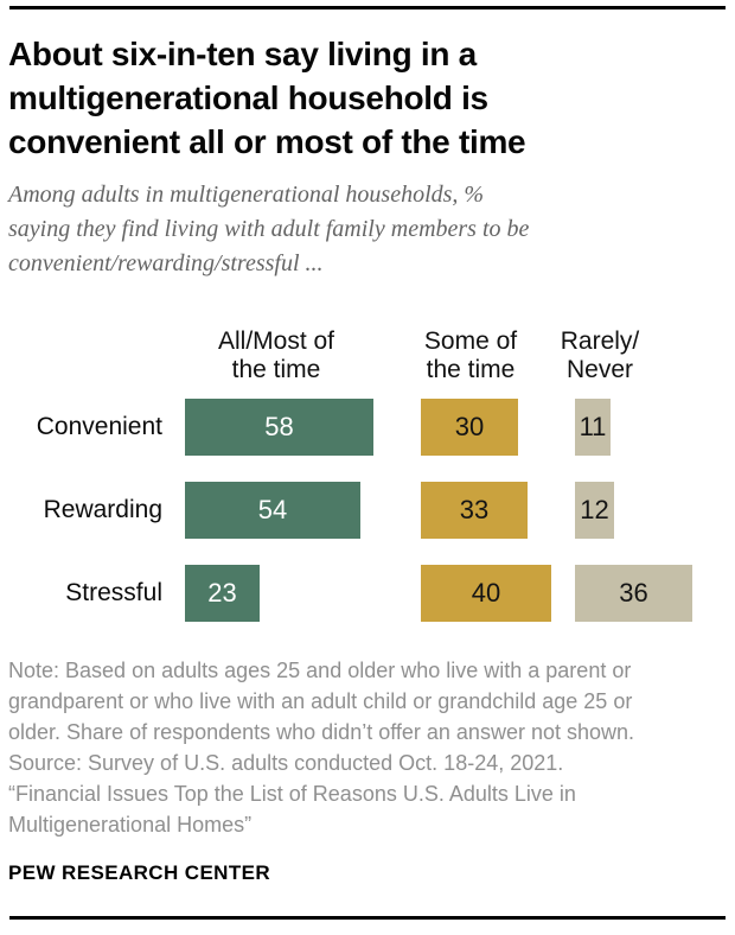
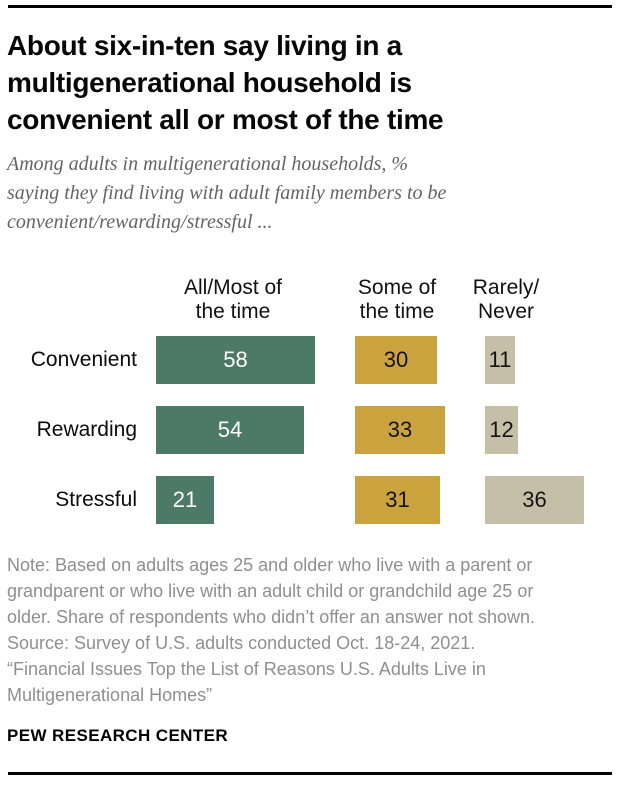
All/Most of the time/Stressful: 23 -> 21
Some of the time/Stressful: 40 -> 31
